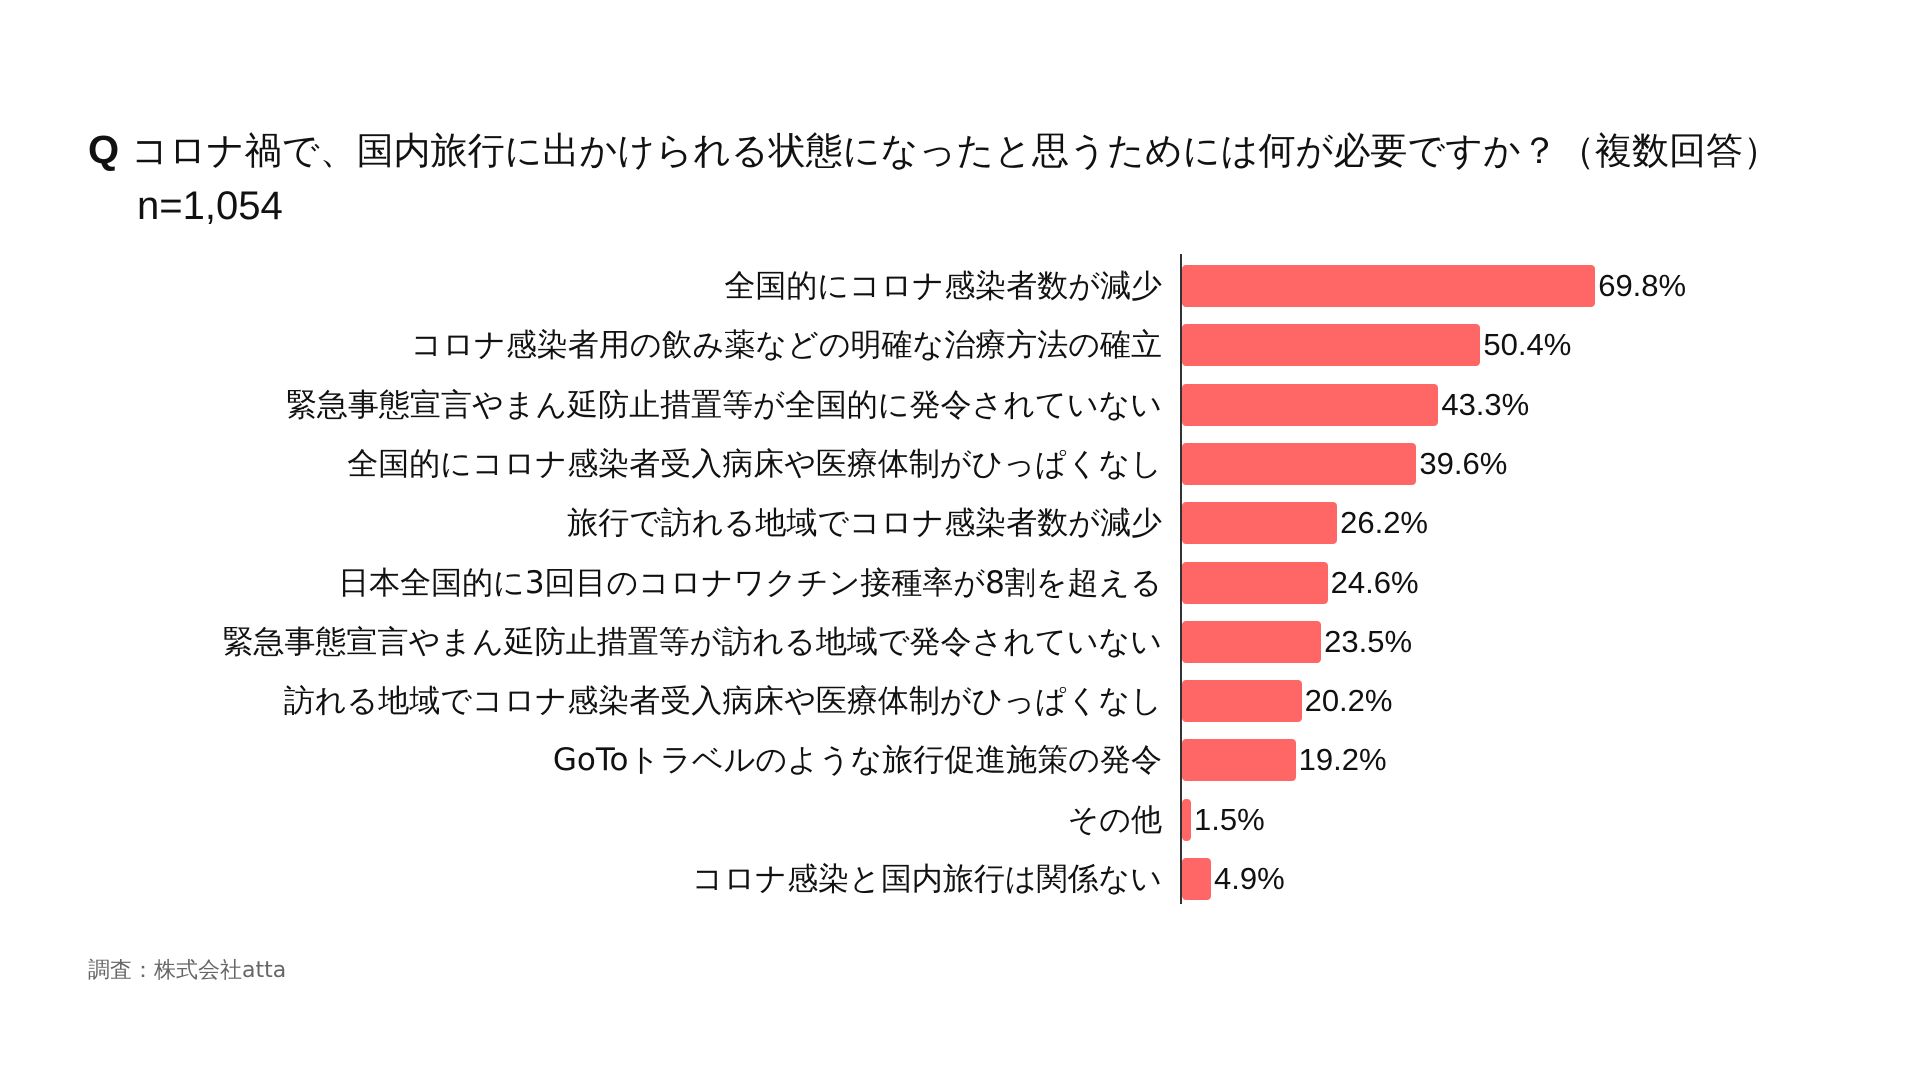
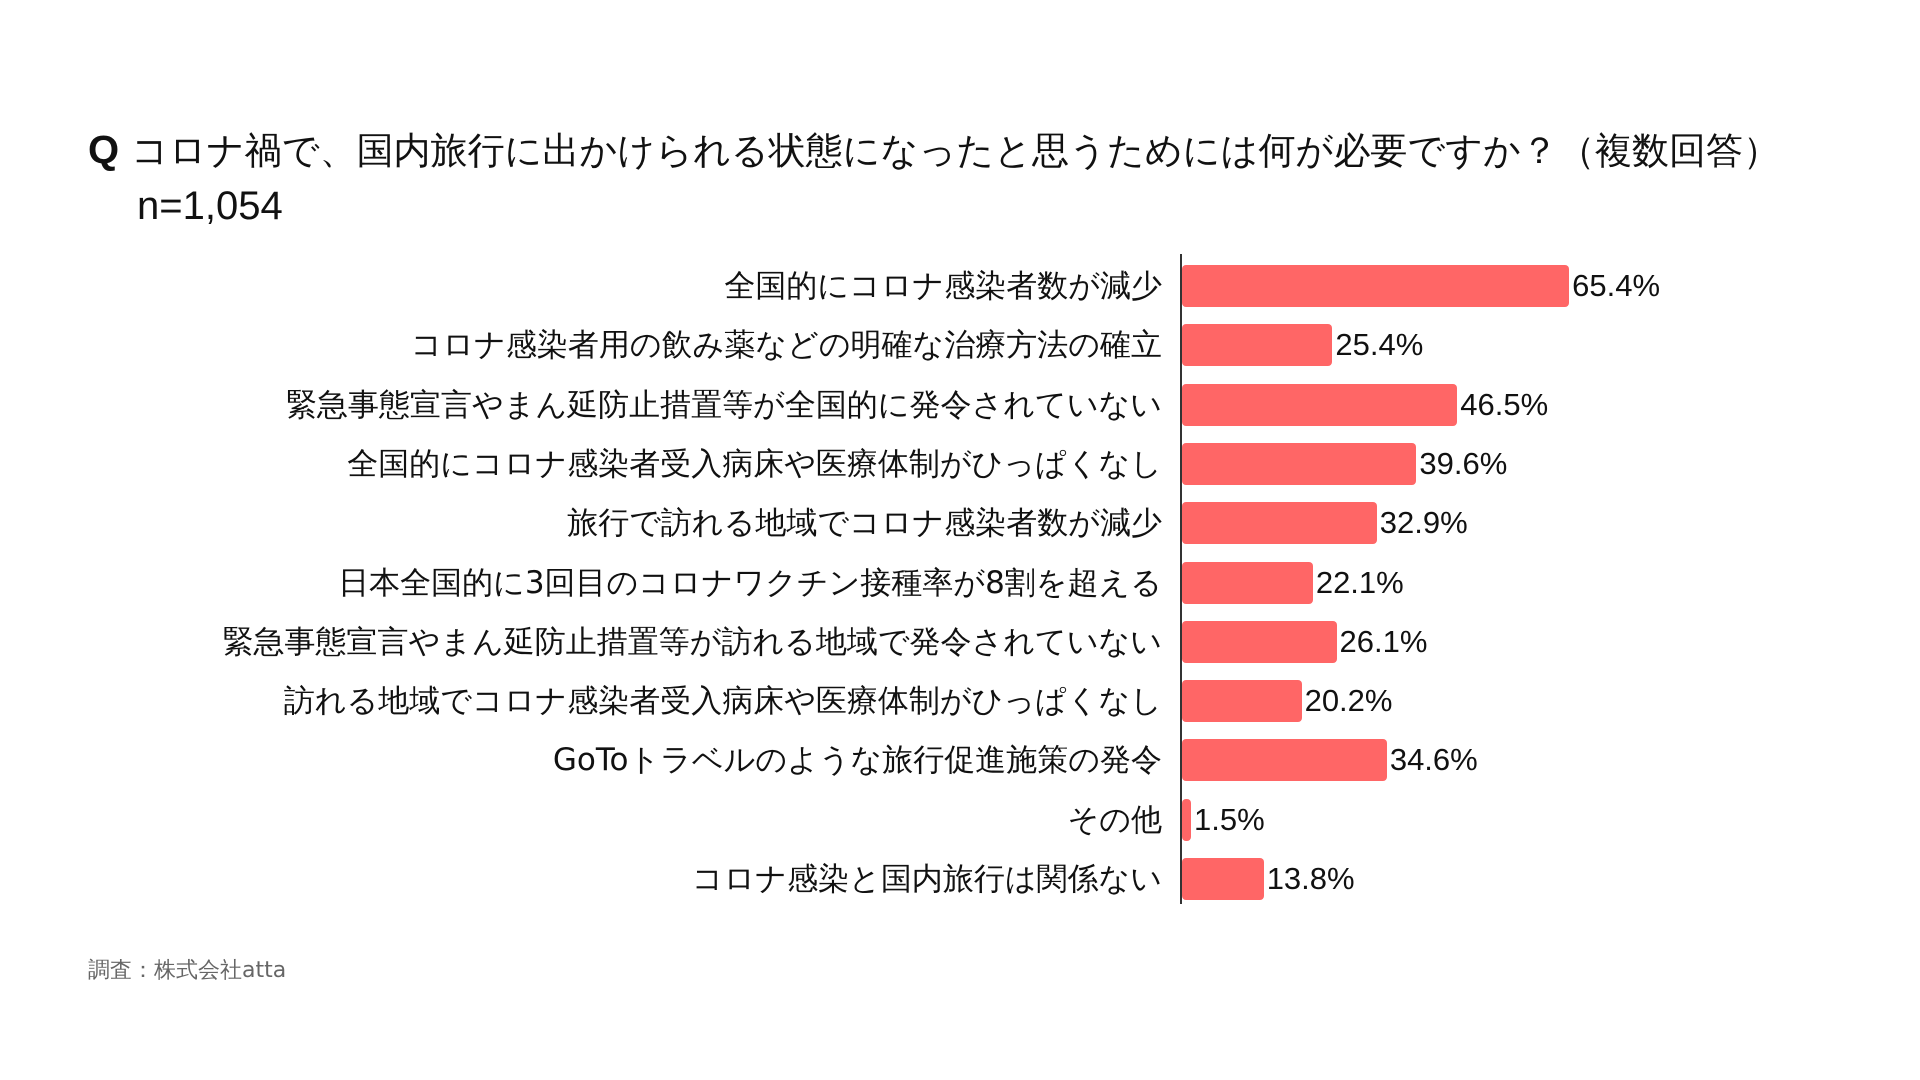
全国的にコロナ感染者数が減少: 69.8% -> 65.4%
コロナ感染者用の飲み薬などの明確な治療方法の確立: 50.4% -> 25.4%
緊急事態宣言やまん延防止措置等が全国的に発令されていない: 43.3% -> 46.5%
旅行で訪れる地域でコロナ感染者数が減少: 26.2% -> 32.9%
日本全国的に3回目のコロナワクチン接種率が8割を超える: 24.6% -> 22.1%
緊急事態宣言やまん延防止措置等が訪れる地域で発令されていない: 23.5% -> 26.1%
GoToトラベルのような旅行促進施策の発令: 19.2% -> 34.6%
コロナ感染と国内旅行は関係ない: 4.9% -> 13.8%
